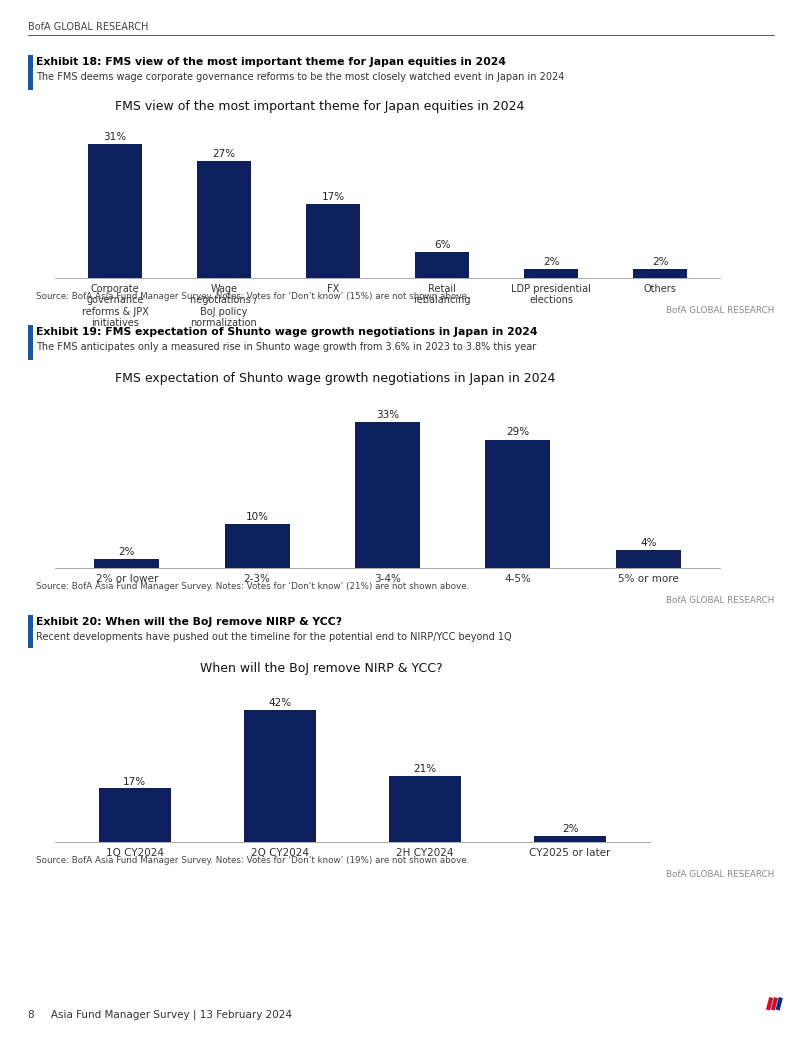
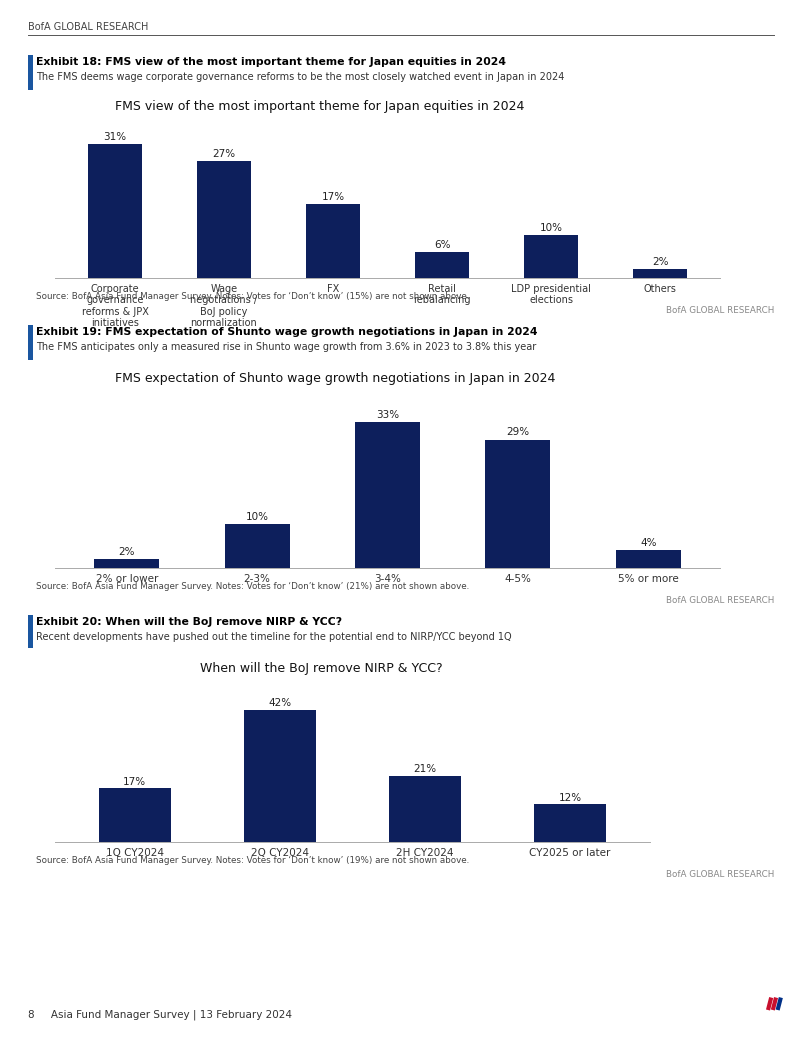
LDP presidential elections: 2% -> 10%
CY2025 or later: 2% -> 12%
